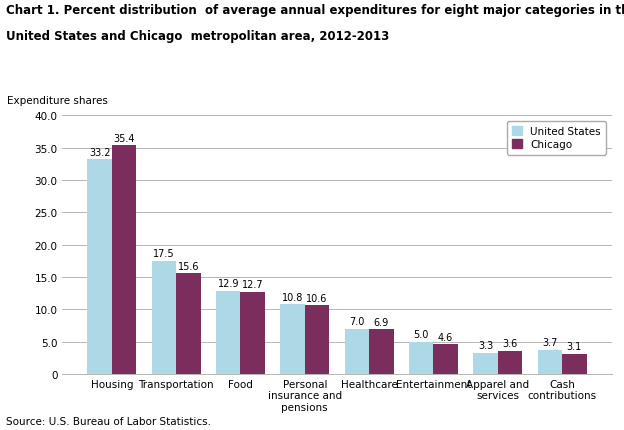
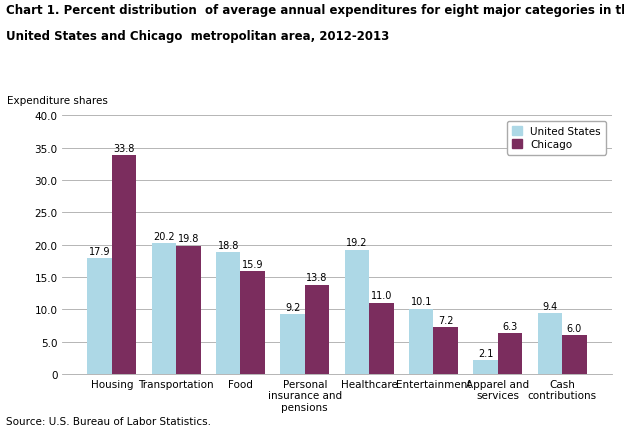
United States/Housing: 33.2 -> 17.9
Chicago/Housing: 35.4 -> 33.8
United States/Transportation: 17.5 -> 20.2
Chicago/Transportation: 15.6 -> 19.8
United States/Food: 12.9 -> 18.8
Chicago/Food: 12.7 -> 15.9
United States/Personal insurance and pensions: 10.8 -> 9.2
Chicago/Personal insurance and pensions: 10.6 -> 13.8
United States/Healthcare: 7.0 -> 19.2
Chicago/Healthcare: 6.9 -> 11.0
United States/Entertainment: 5.0 -> 10.1
Chicago/Entertainment: 4.6 -> 7.2
United States/Apparel and services: 3.3 -> 2.1
Chicago/Apparel and services: 3.6 -> 6.3
United States/Cash contributions: 3.7 -> 9.4
Chicago/Cash contributions: 3.1 -> 6.0
